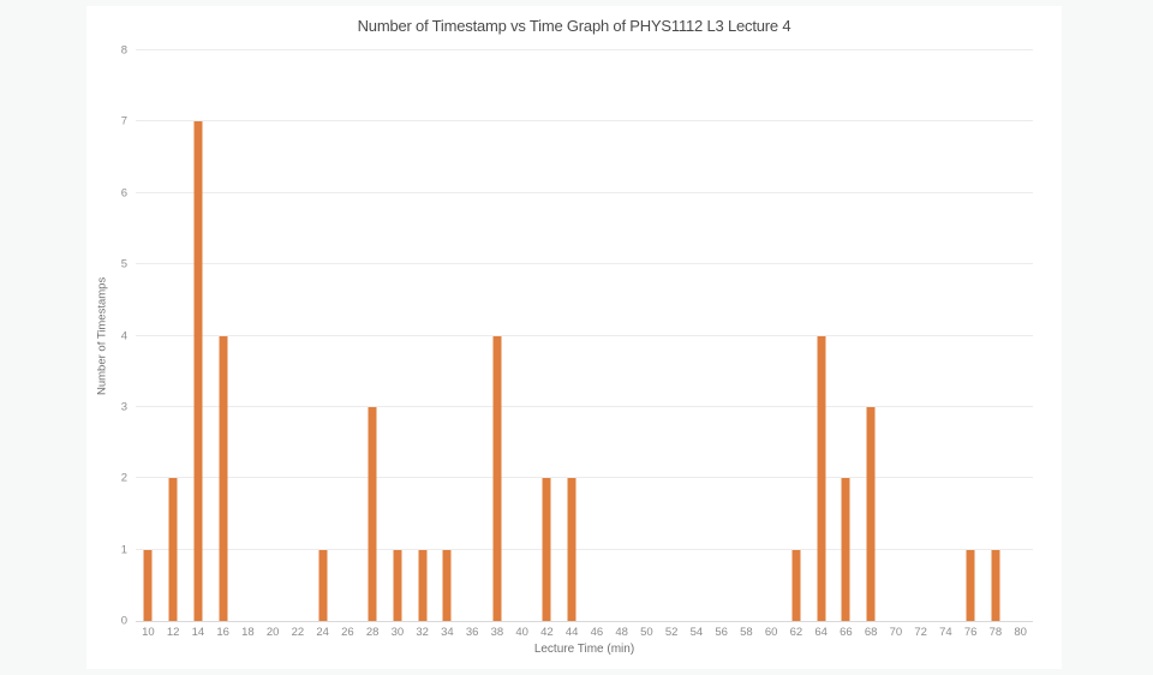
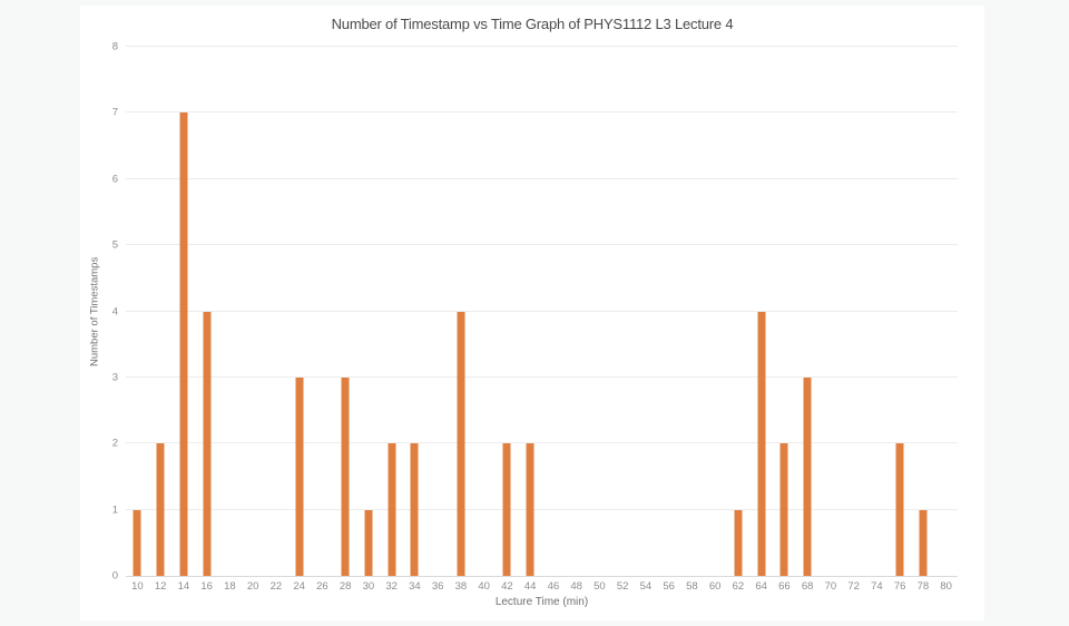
24: 1 -> 3
32: 1 -> 2
34: 1 -> 2
76: 1 -> 2
